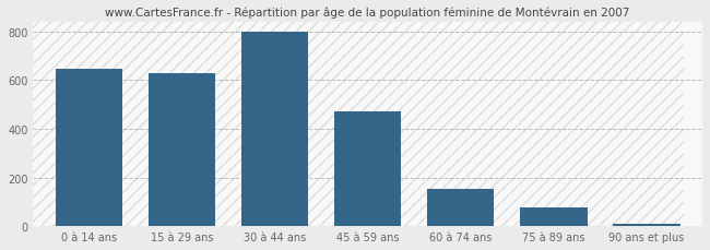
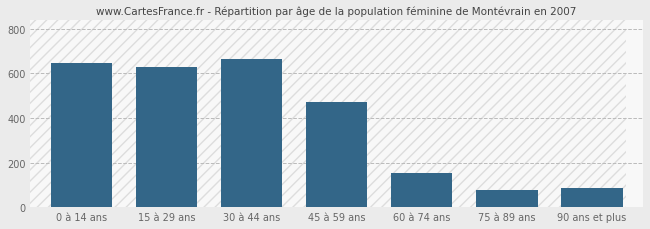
30 à 44 ans: 800 -> 665
90 ans et plus: 12 -> 85
